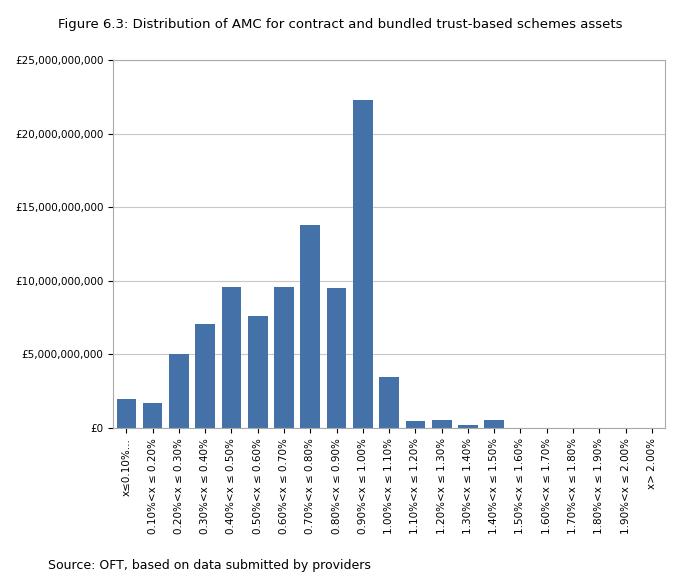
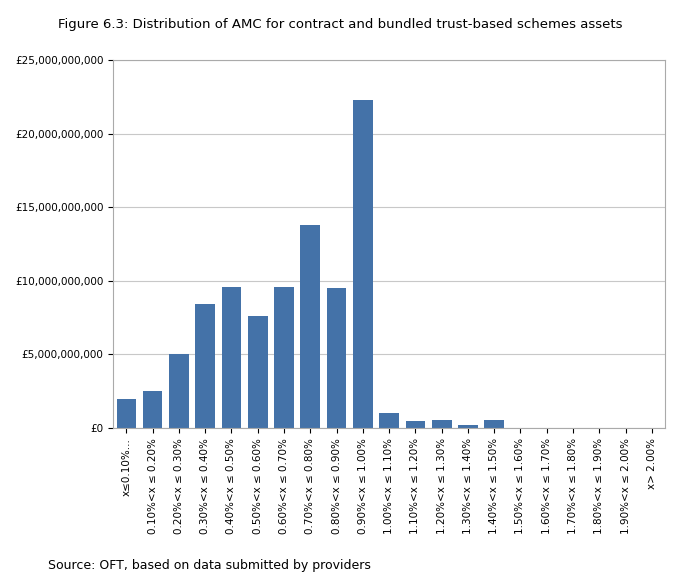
0.10%<x ≤ 0.20%: £1,700,000,000 -> £2,500,000,000
0.30%<x ≤ 0.40%: £7,100,000,000 -> £8,400,000,000
1.00%<x ≤ 1.10%: £3,500,000,000 -> £1,000,000,000
